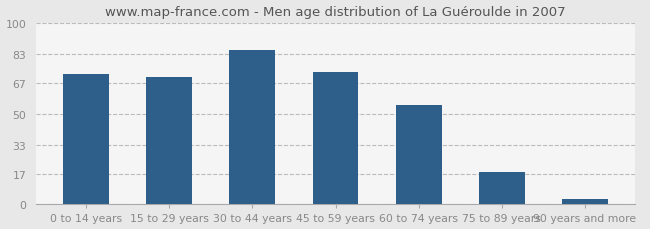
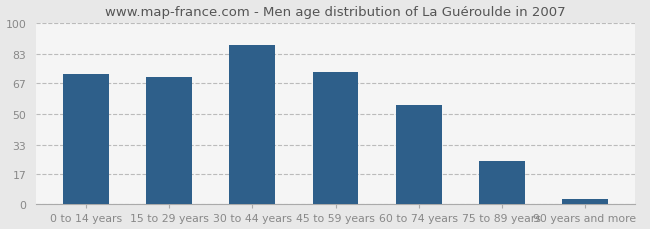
30 to 44 years: 85 -> 88
75 to 89 years: 18 -> 24
